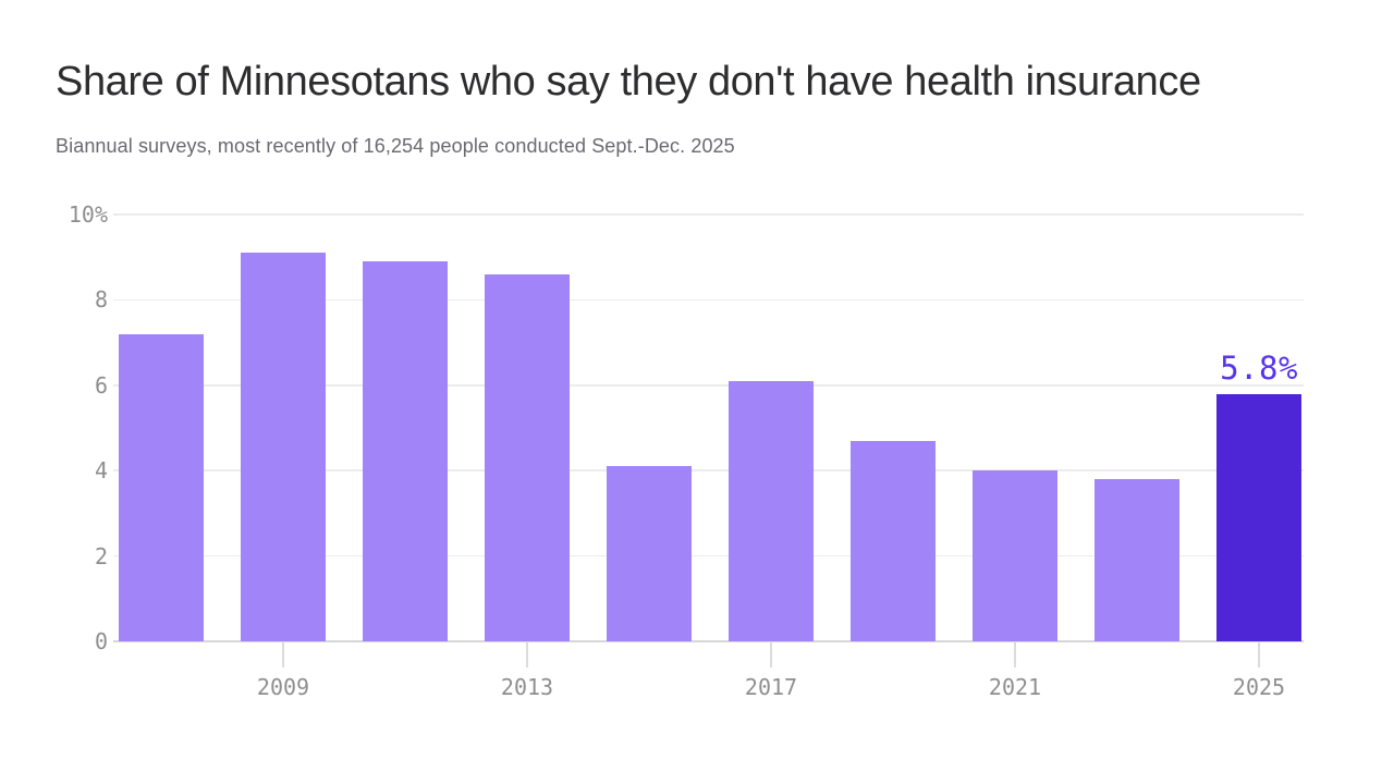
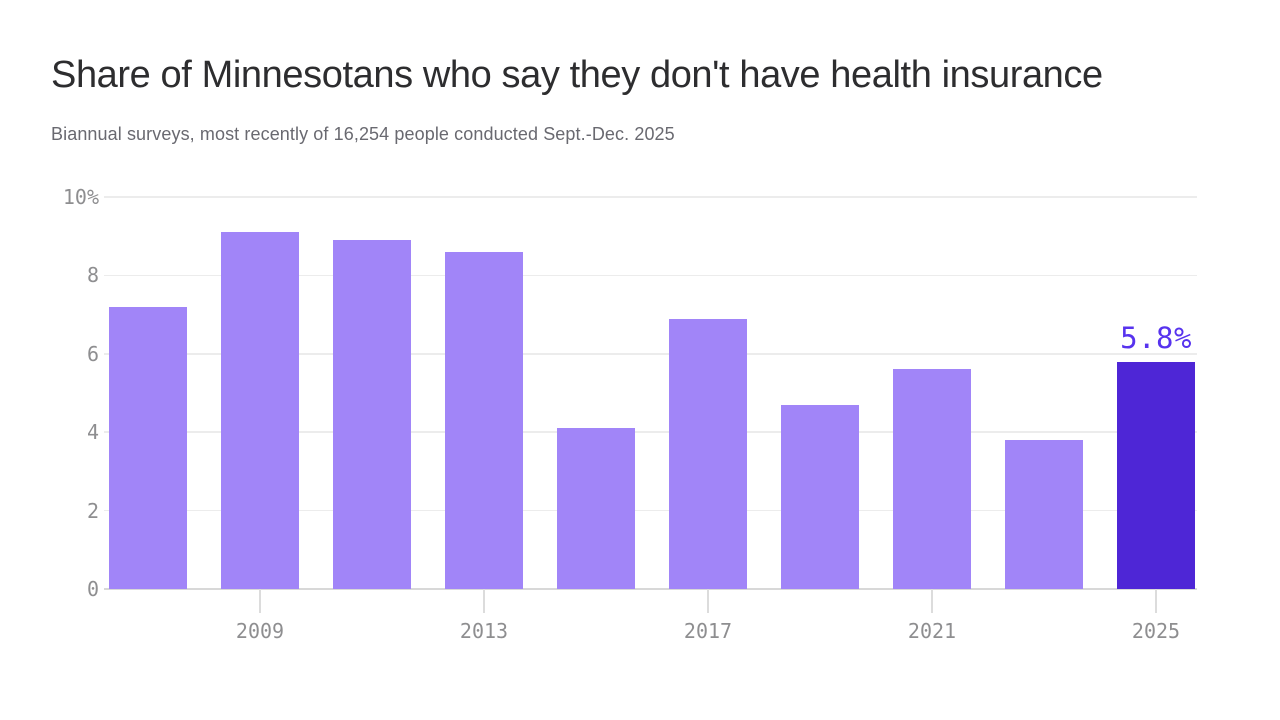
2017: 6.1% -> 6.9%
2021: 4.0% -> 5.6%
